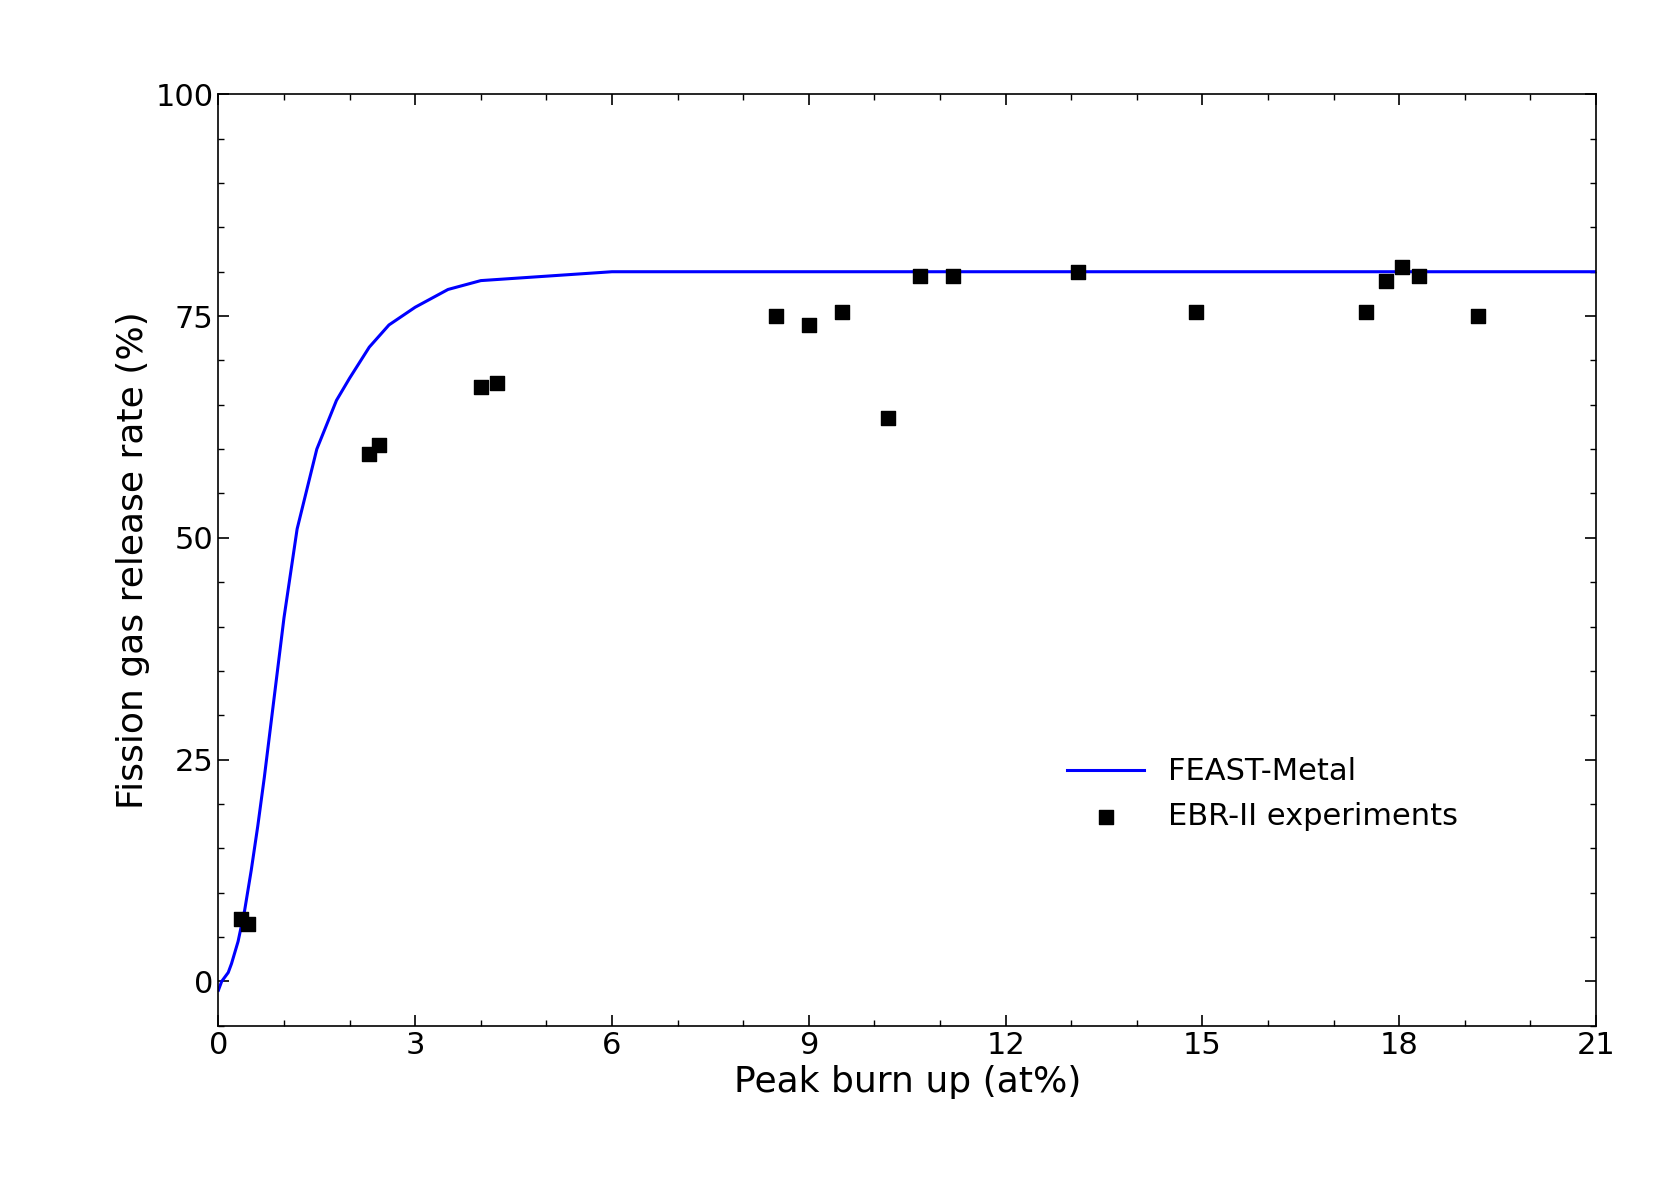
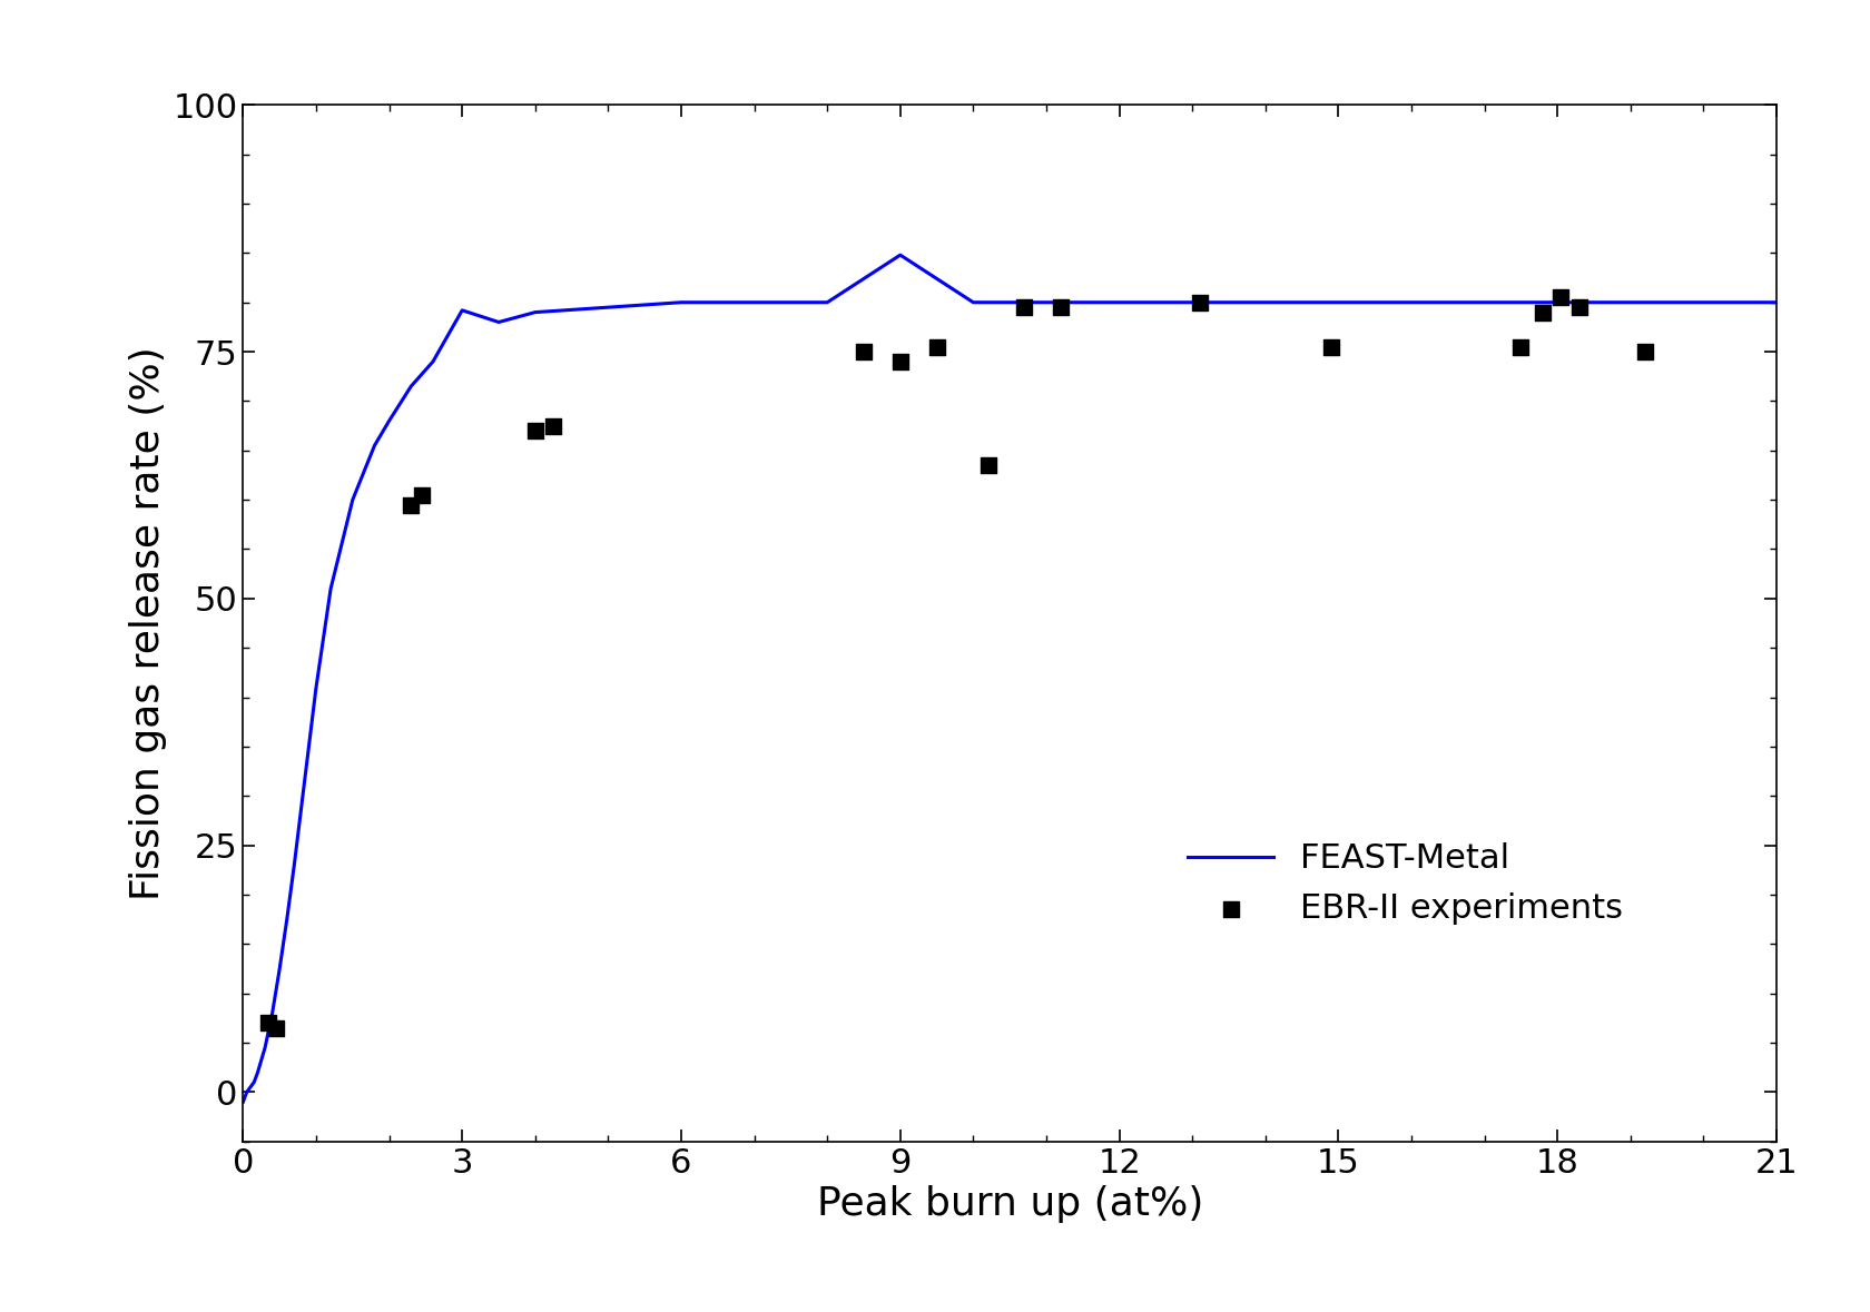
FEAST-Metal/3: 76.0 -> 79.2
FEAST-Metal/9: 80.0 -> 84.8
